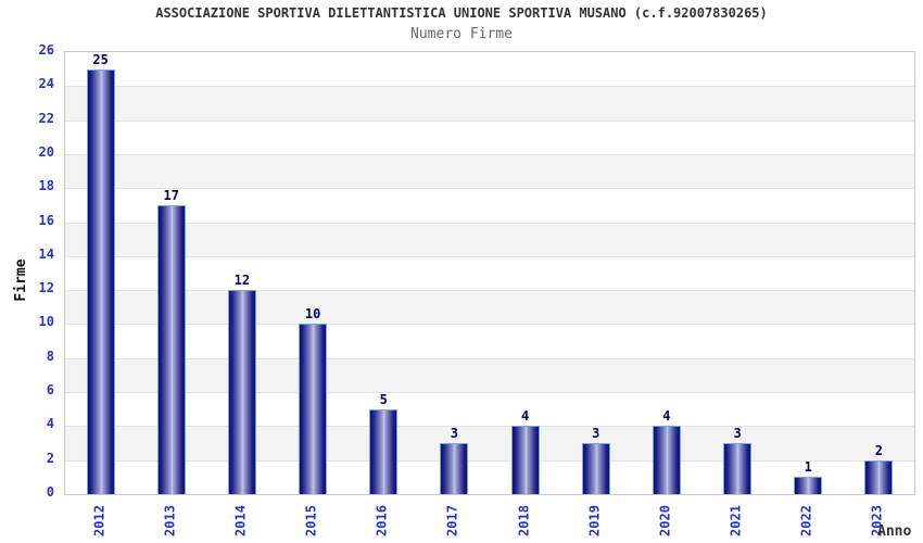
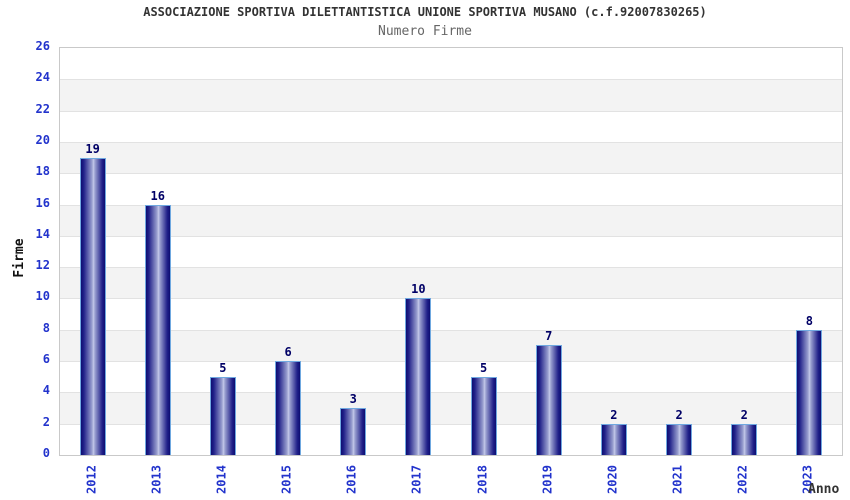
2012: 25 -> 19
2013: 17 -> 16
2014: 12 -> 5
2015: 10 -> 6
2016: 5 -> 3
2017: 3 -> 10
2018: 4 -> 5
2019: 3 -> 7
2020: 4 -> 2
2021: 3 -> 2
2022: 1 -> 2
2023: 2 -> 8
